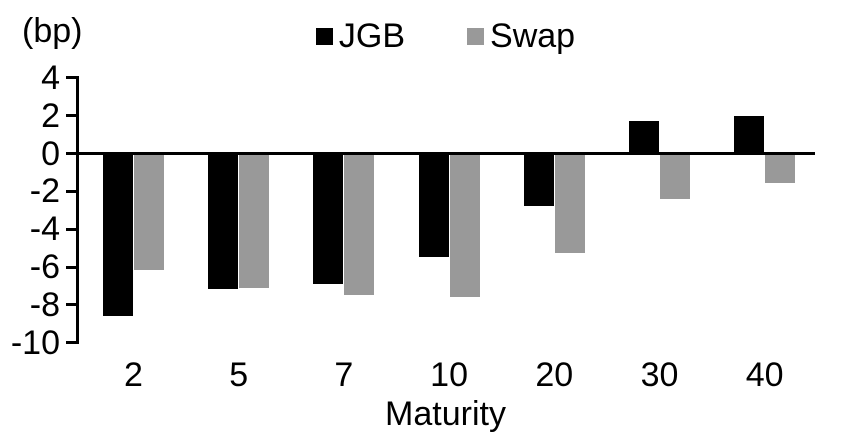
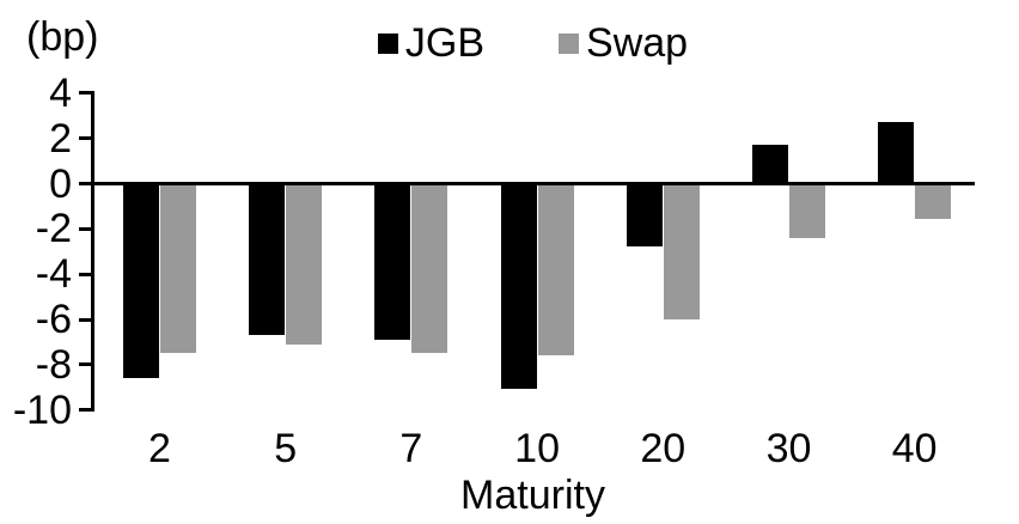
Swap/2: -6.1 -> -7.4
JGB/5: -7.1 -> -6.6
JGB/10: -5.4 -> -9.0
Swap/20: -5.2 -> -5.9
JGB/40: 2.0 -> 2.7
